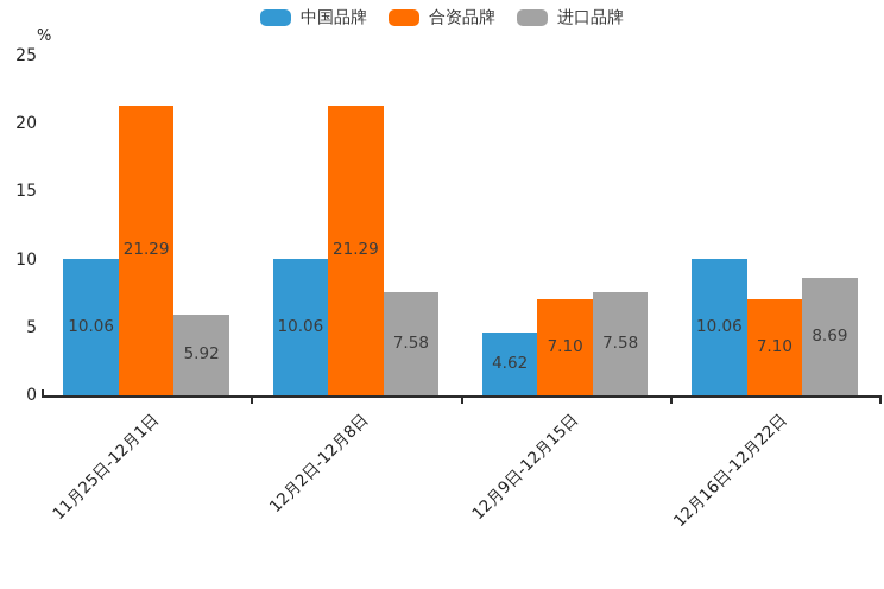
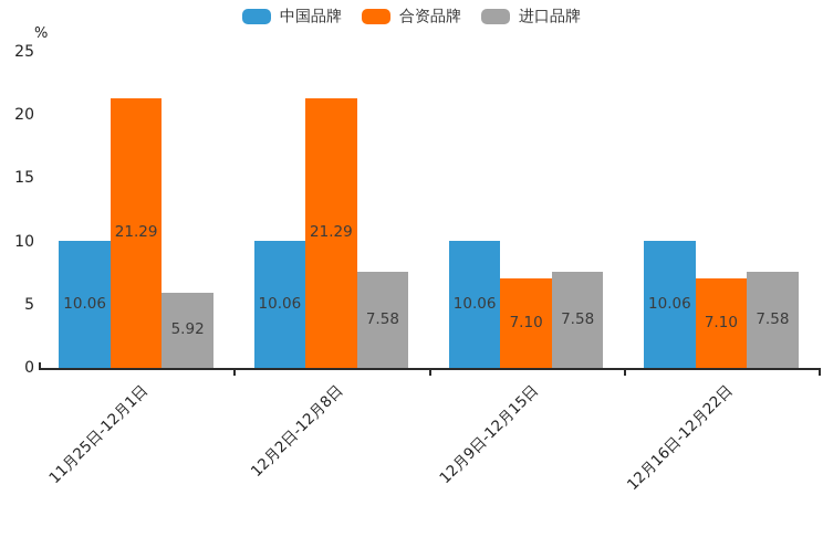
中国品牌/12月9日-12月15日: 4.62 -> 10.06
进口品牌/12月16日-12月22日: 8.69 -> 7.58
